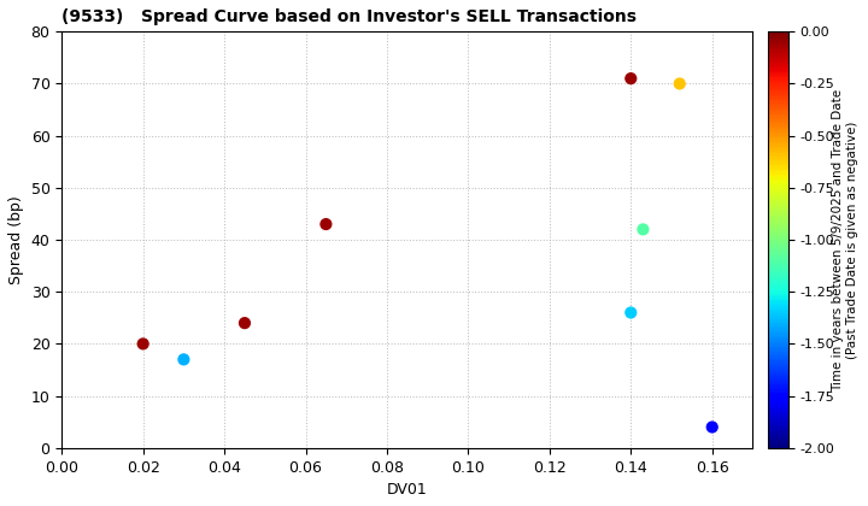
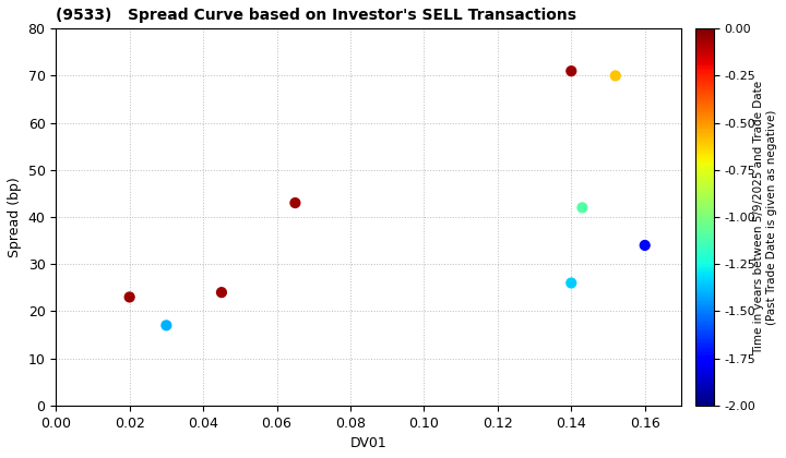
0.02: 20 -> 23
0.16: 4 -> 34
